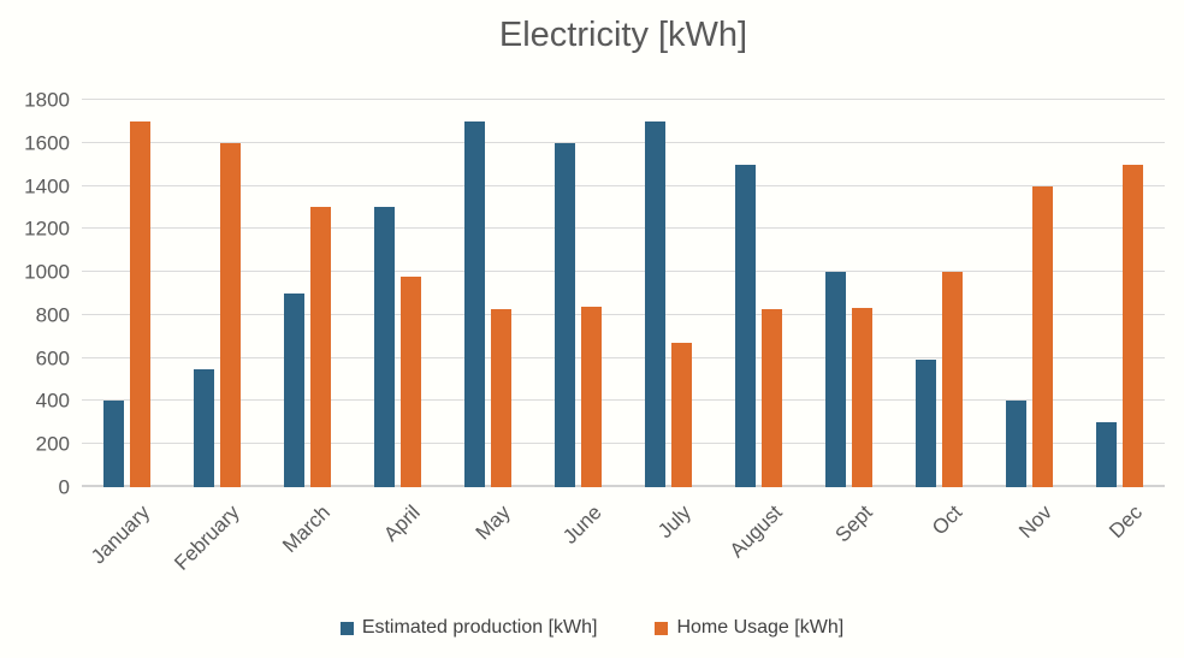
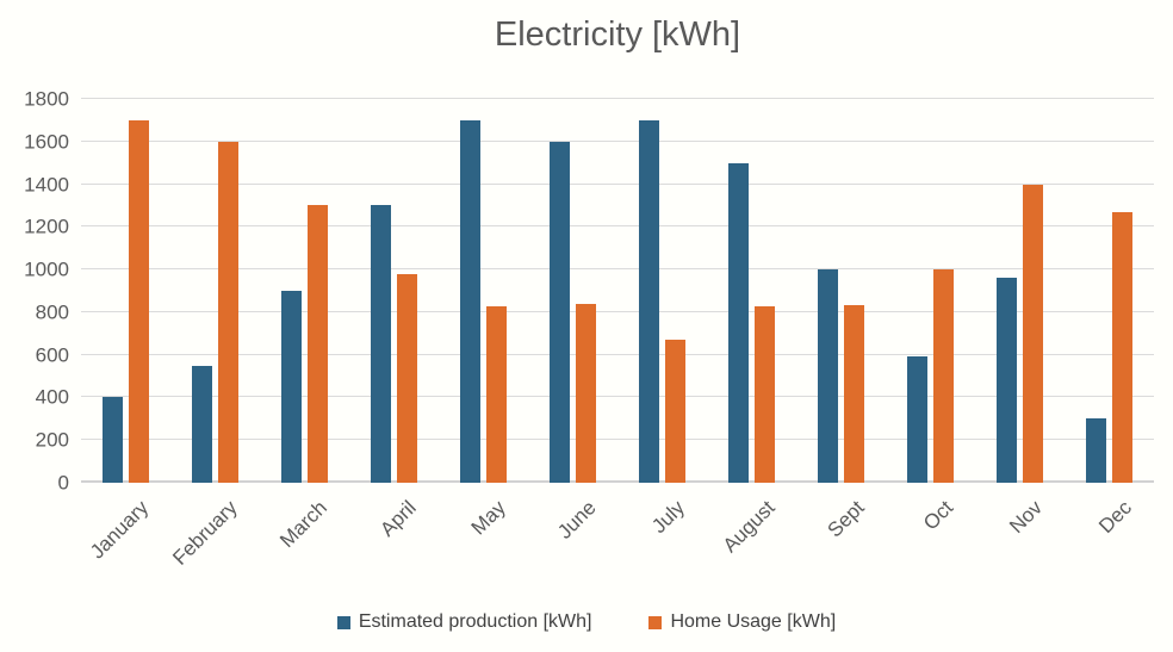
Estimated production [kWh]/Nov: 400 -> 960
Home Usage [kWh]/Dec: 1500 -> 1270
